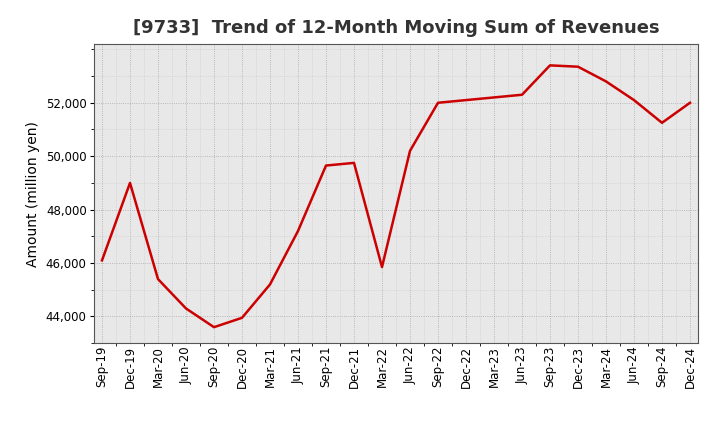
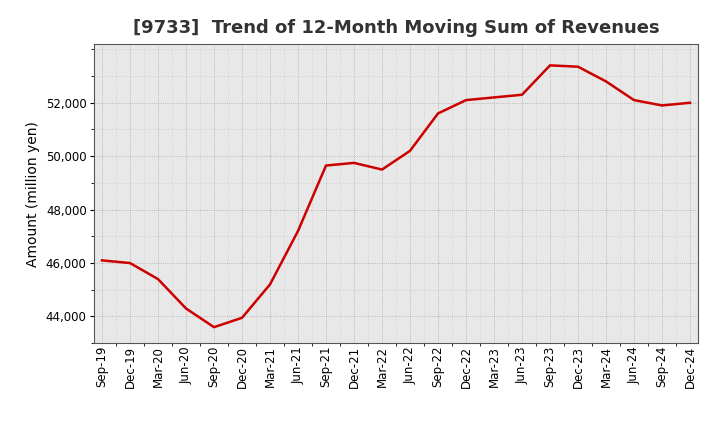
Dec-19: 49,000 -> 46,000
Mar-22: 45,850 -> 49,500
Sep-22: 52,000 -> 51,600
Sep-24: 51,250 -> 51,900
